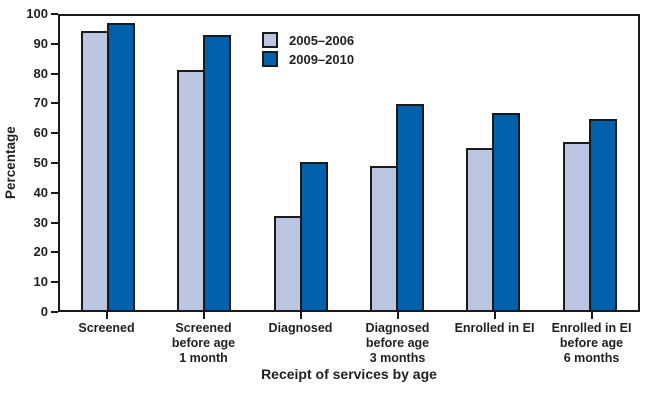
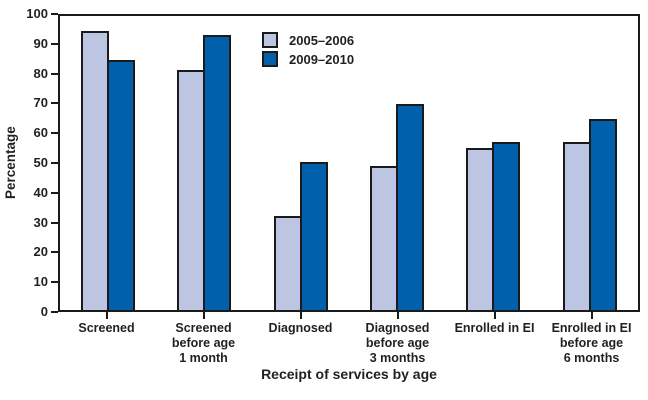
2009–2010/Screened: 98 -> 85
2009–2010/Enrolled in EI: 67 -> 57
